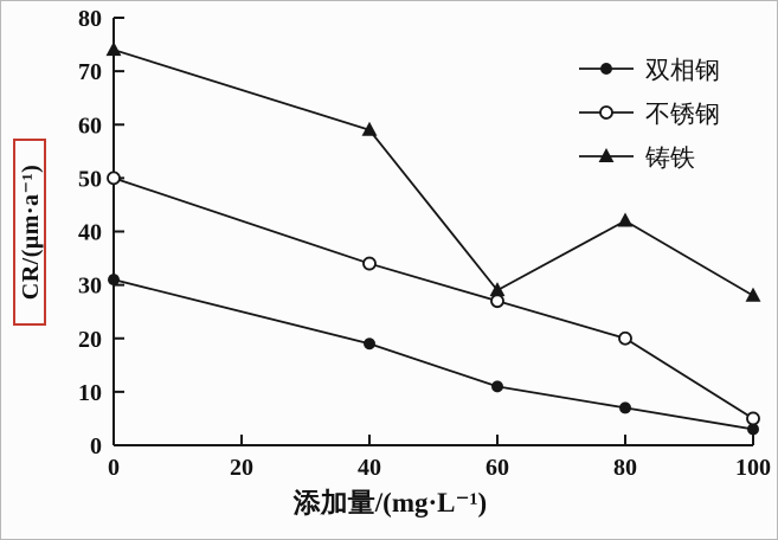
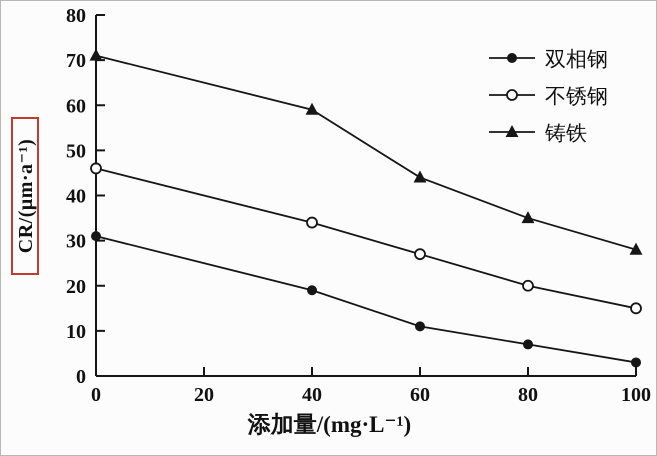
不锈钢/0: 50 -> 46
铸铁/0: 74 -> 71
铸铁/60: 29 -> 44
铸铁/80: 42 -> 35
不锈钢/100: 5 -> 15
